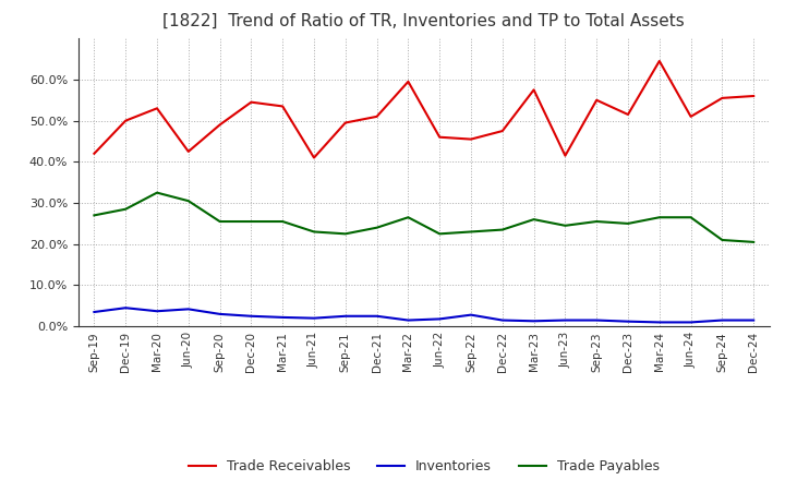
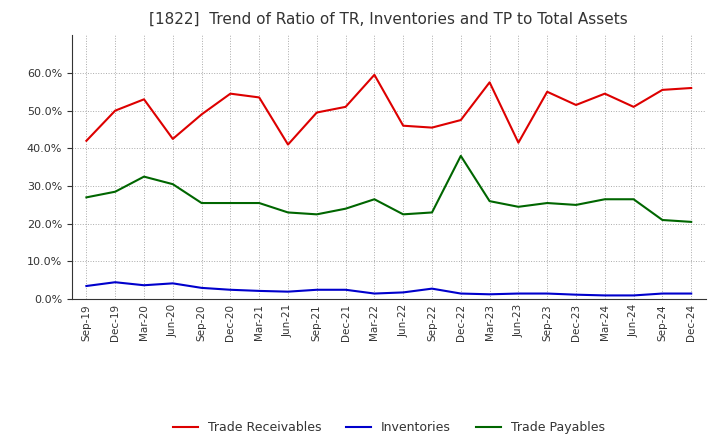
Trade Payables/Dec-22: 23.5% -> 38.0%
Trade Receivables/Mar-24: 64.5% -> 54.5%
